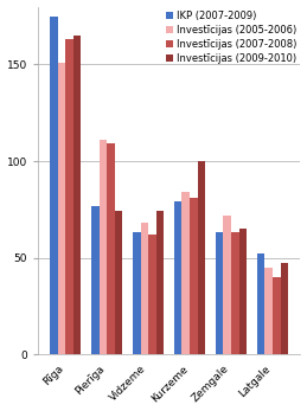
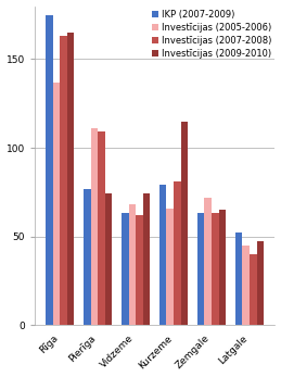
Investīcijas (2005-2006)/Rīga: 151 -> 137
Investīcijas (2005-2006)/Kurzeme: 84 -> 66
Investīcijas (2009-2010)/Kurzeme: 100 -> 115
